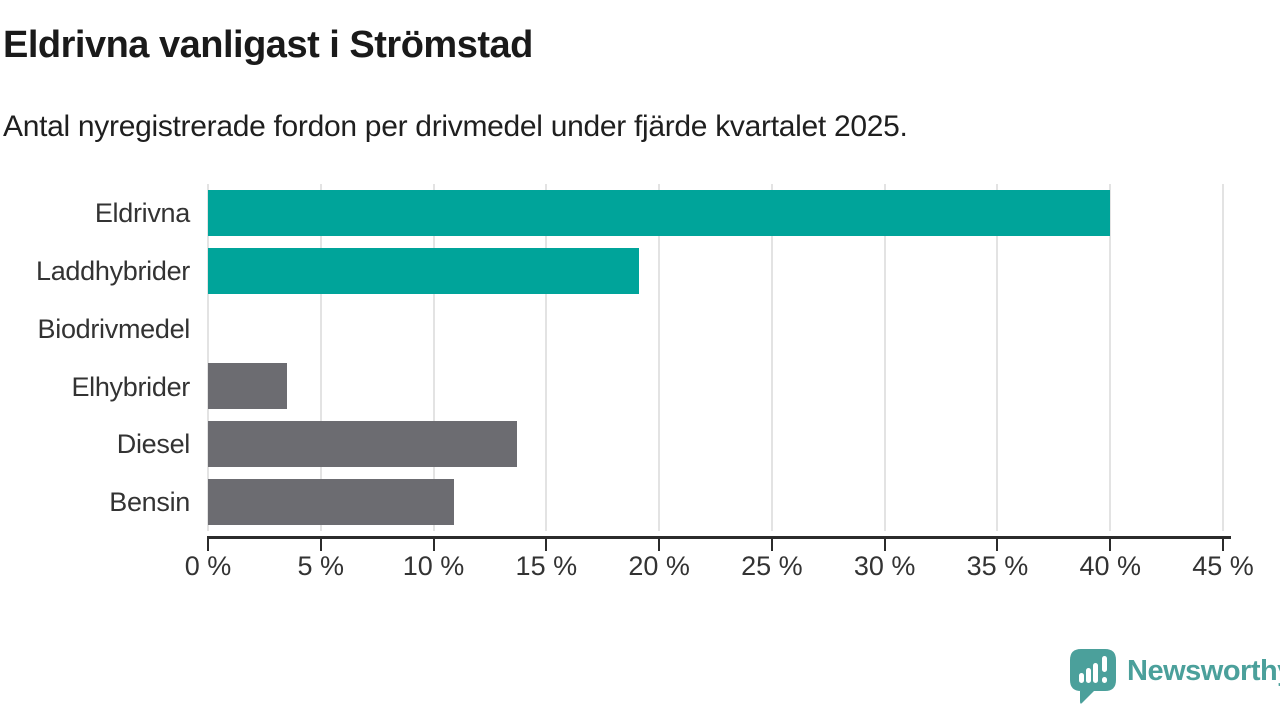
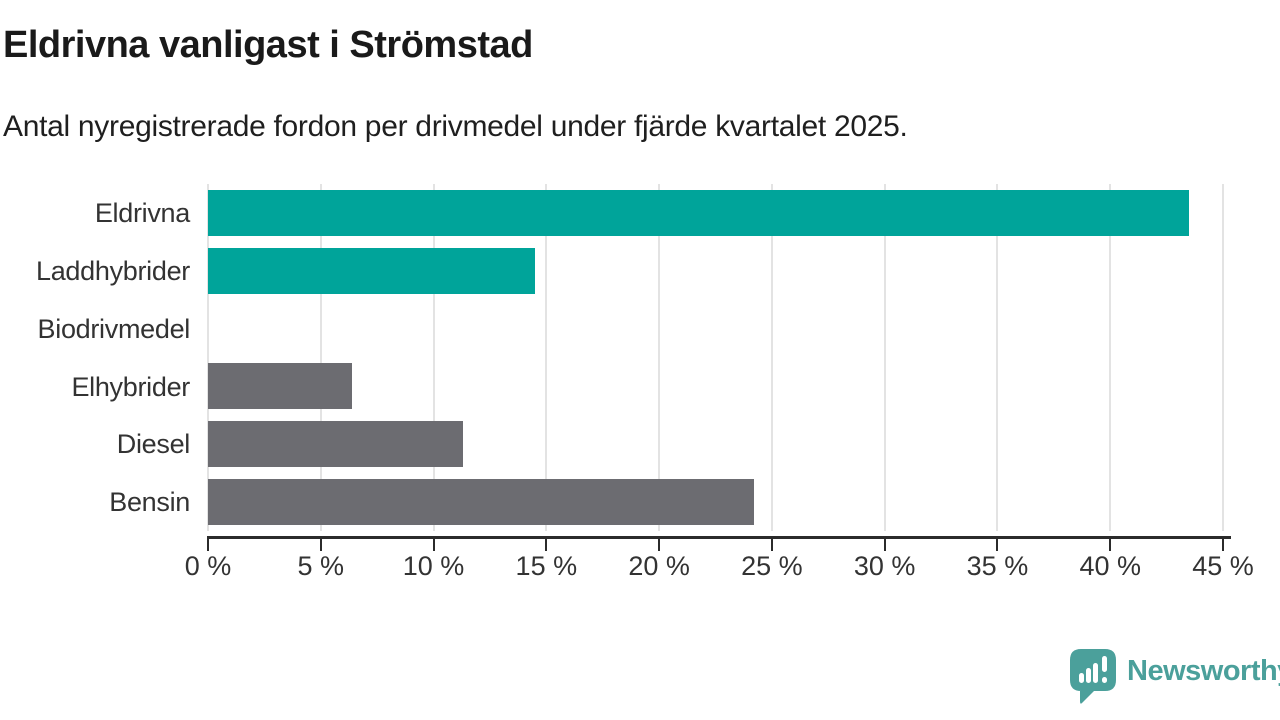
Eldrivna: 40.0% -> 43.5%
Laddhybrider: 19.1% -> 14.5%
Elhybrider: 3.5% -> 6.4%
Diesel: 13.7% -> 11.3%
Bensin: 10.9% -> 24.2%
